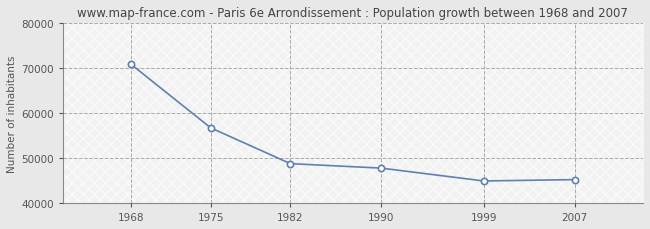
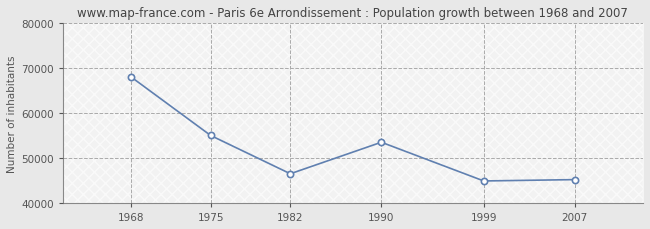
1968: 70800 -> 68000
1975: 56700 -> 55000
1982: 48800 -> 46500
1990: 47800 -> 53500
